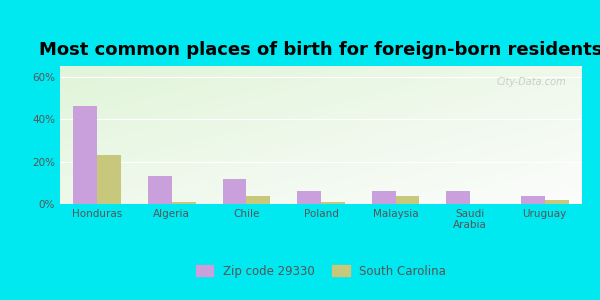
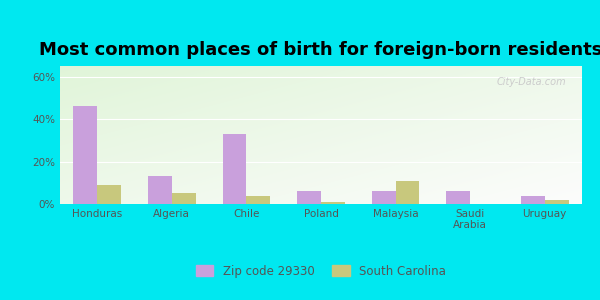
South Carolina/Honduras: 23% -> 9%
South Carolina/Algeria: 1% -> 5%
Zip code 29330/Chile: 12% -> 33%
South Carolina/Malaysia: 4% -> 11%
